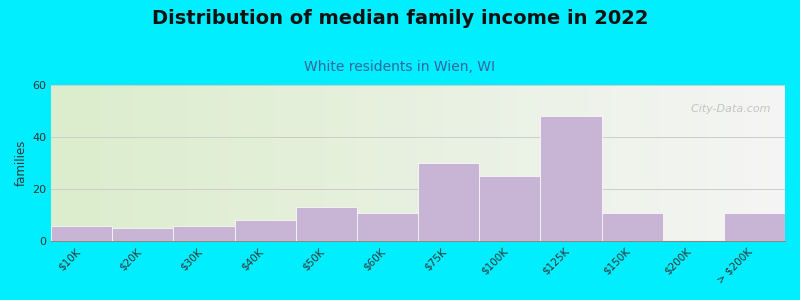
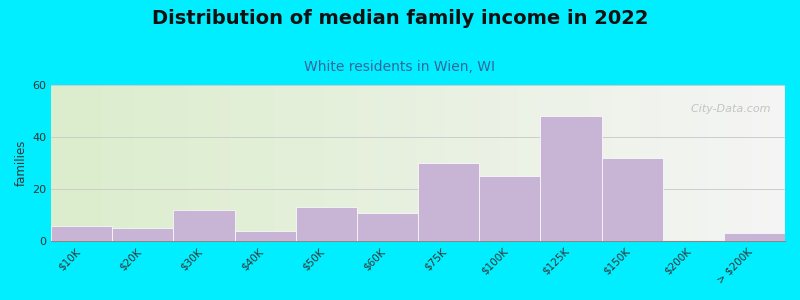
$30K: 6 -> 12
$40K: 8 -> 4
$150K: 11 -> 32
> $200K: 11 -> 3
